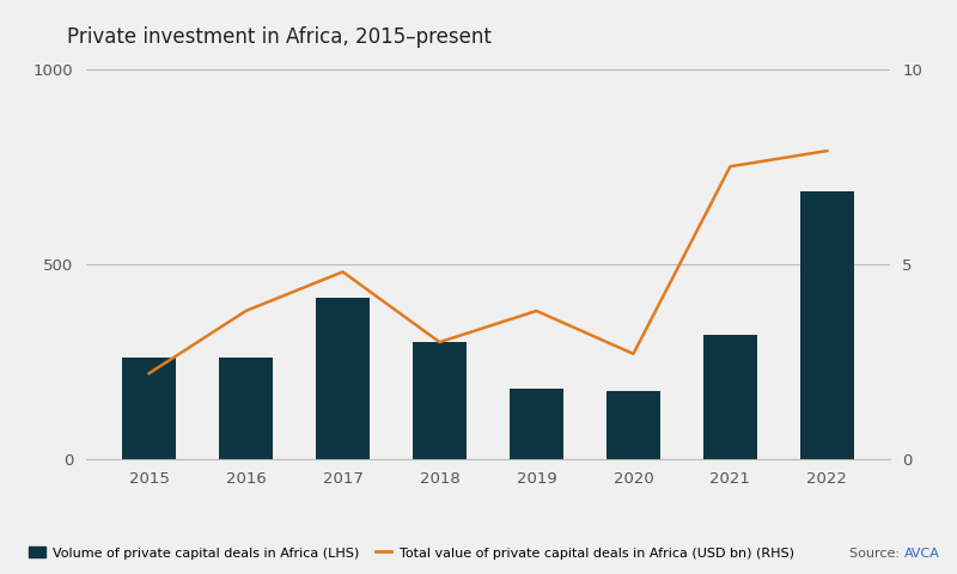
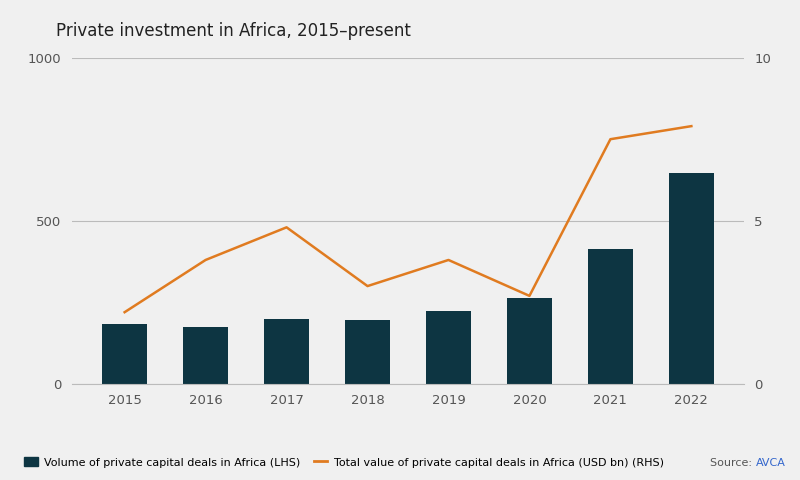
Volume of private capital deals in Africa (LHS)/2015: 260 -> 185
Volume of private capital deals in Africa (LHS)/2016: 260 -> 175
Volume of private capital deals in Africa (LHS)/2017: 415 -> 200
Volume of private capital deals in Africa (LHS)/2018: 300 -> 195
Volume of private capital deals in Africa (LHS)/2019: 180 -> 225
Volume of private capital deals in Africa (LHS)/2020: 175 -> 265
Volume of private capital deals in Africa (LHS)/2021: 320 -> 415
Volume of private capital deals in Africa (LHS)/2022: 685 -> 645
